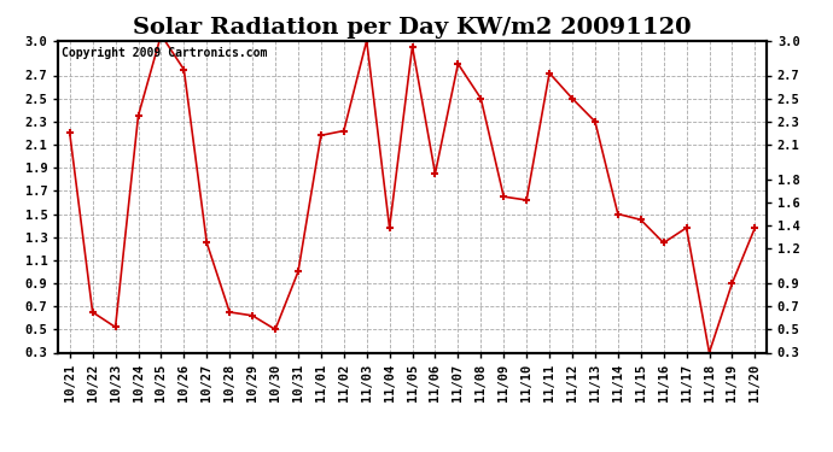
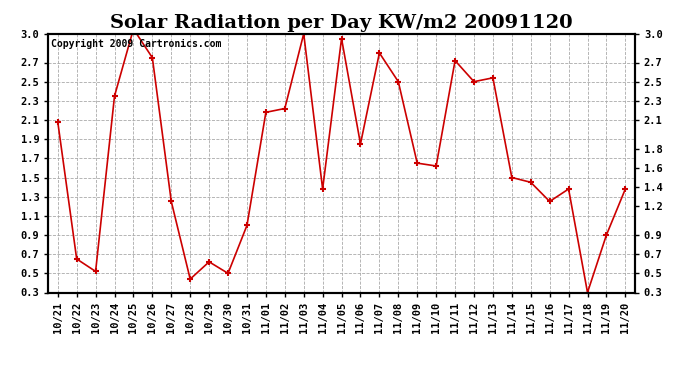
10/21: 2.20 -> 2.08
10/28: 0.65 -> 0.44
11/13: 2.30 -> 2.54
